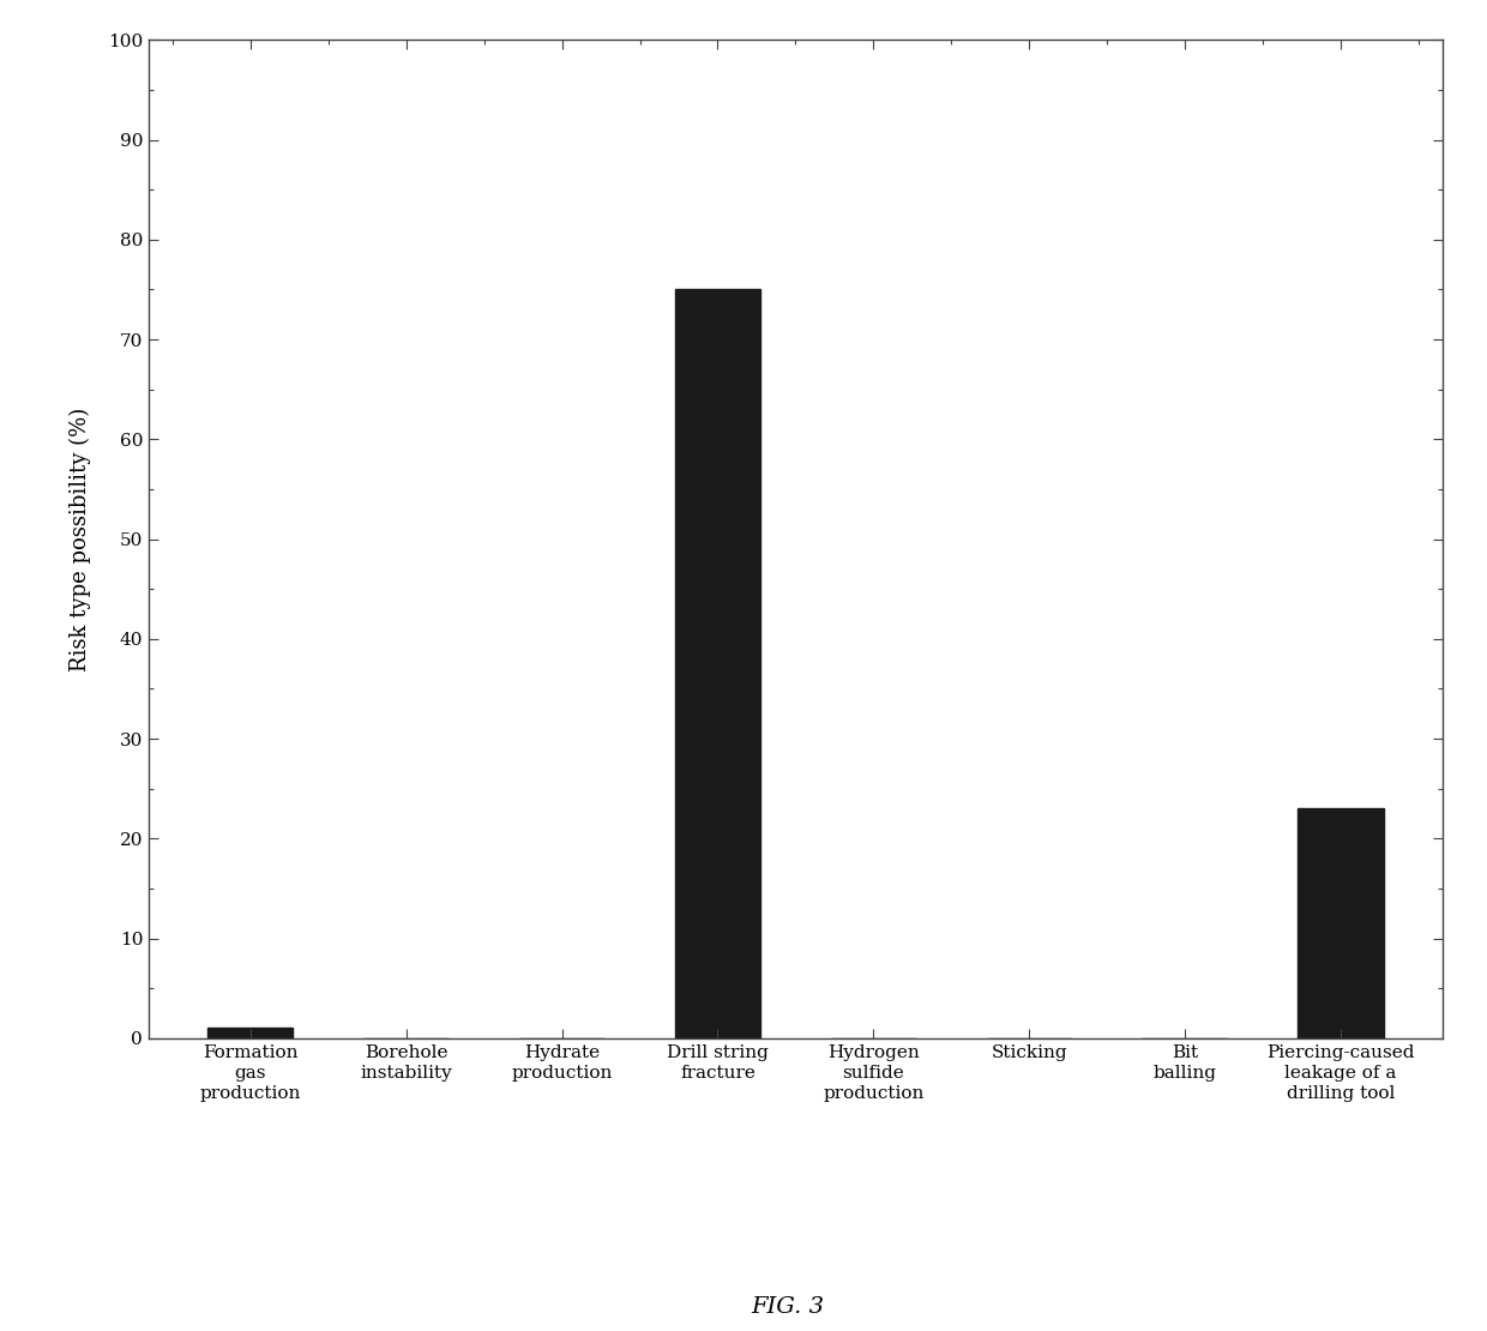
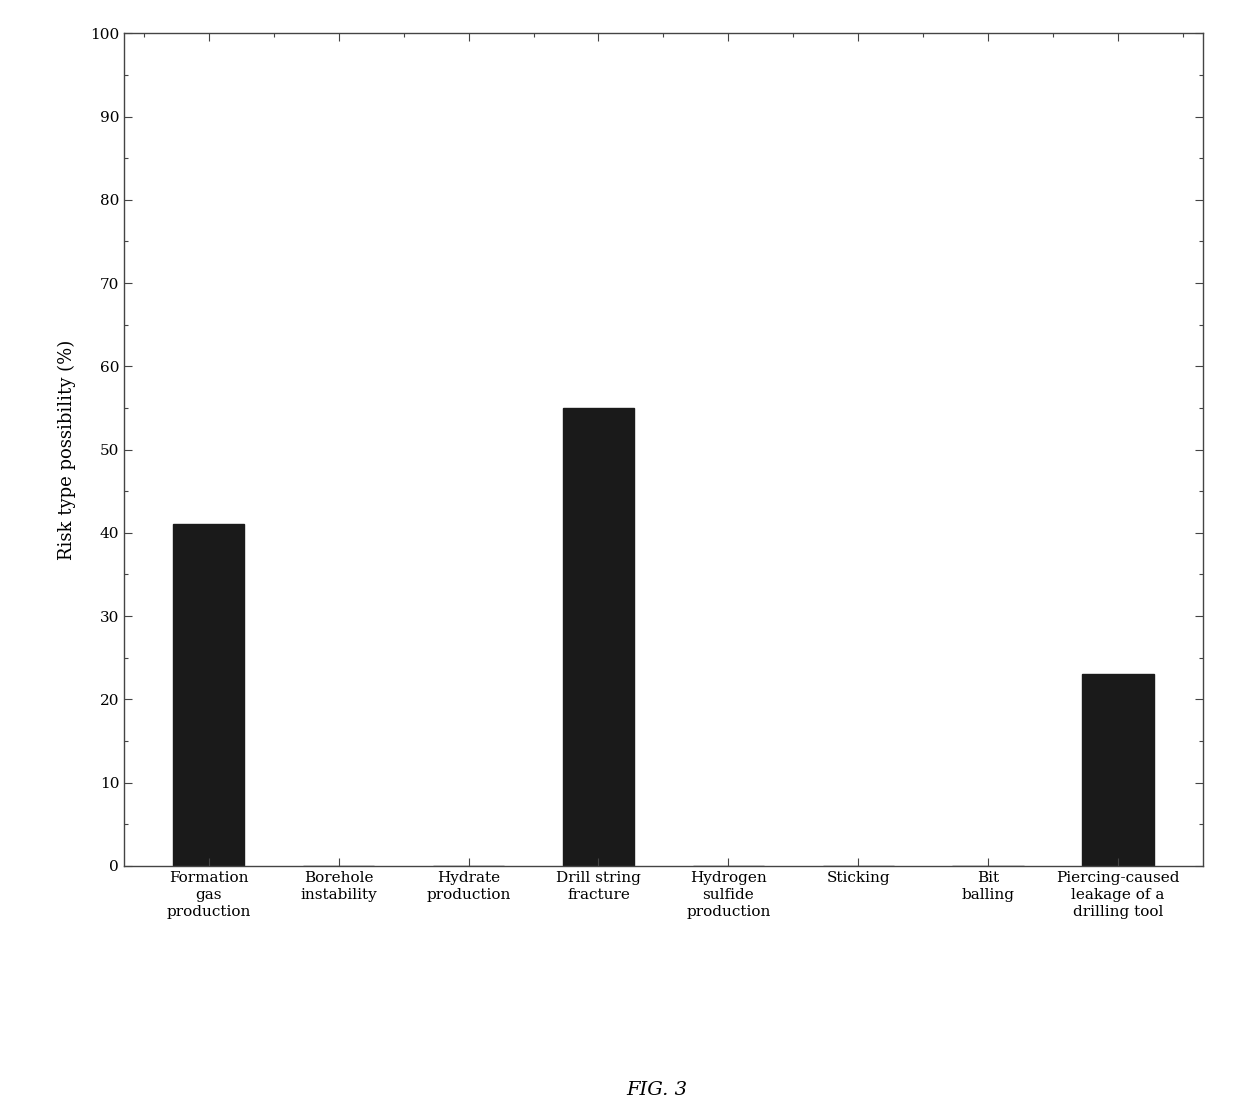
Formation gas production: 1 -> 41
Drill string fracture: 75 -> 55
